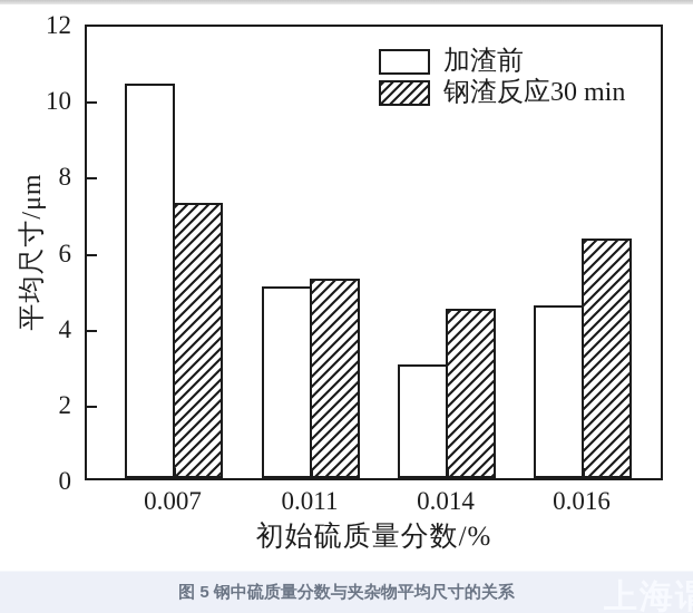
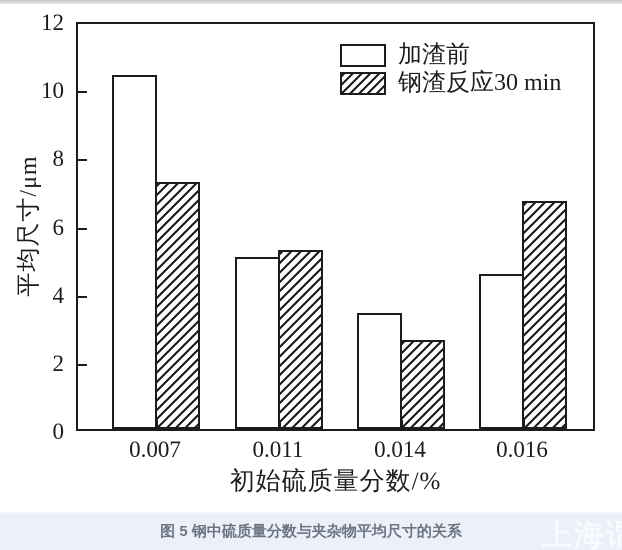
加渣前/0.014: 3.0 -> 3.4
钢渣反应30 min/0.014: 4.5 -> 2.6
钢渣反应30 min/0.016: 6.3 -> 6.7
